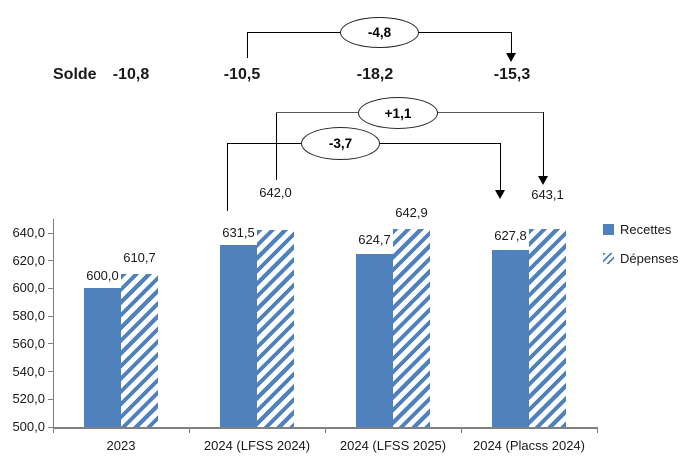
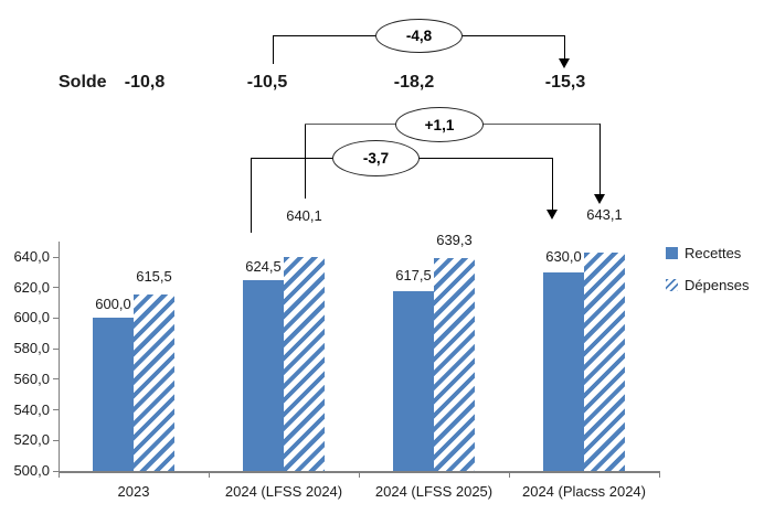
Dépenses/2023: 610,7 -> 615,5
Recettes/2024 (LFSS 2024): 631,5 -> 624,5
Dépenses/2024 (LFSS 2024): 642,0 -> 640,1
Recettes/2024 (LFSS 2025): 624,7 -> 617,5
Dépenses/2024 (LFSS 2025): 642,9 -> 639,3
Recettes/2024 (Placss 2024): 627,8 -> 630,0
